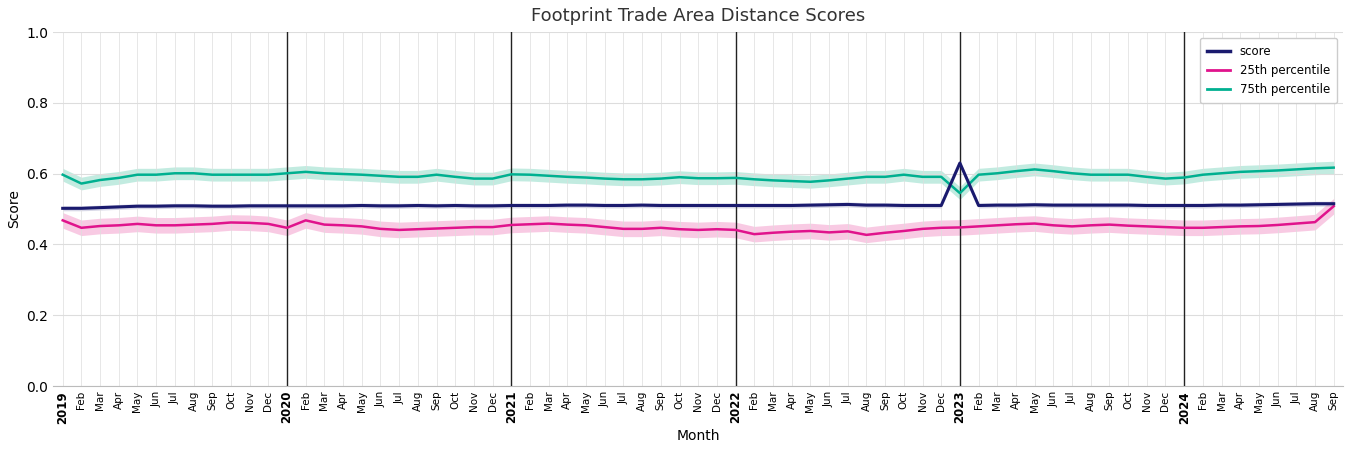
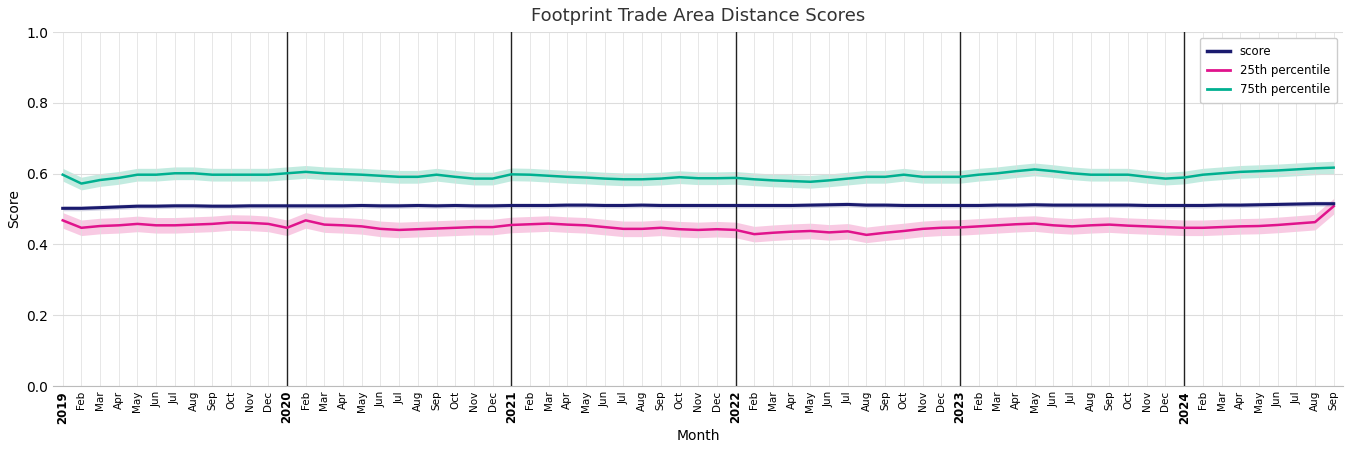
score/2023: 0.630 -> 0.510
75th percentile/2023: 0.545 -> 0.591
